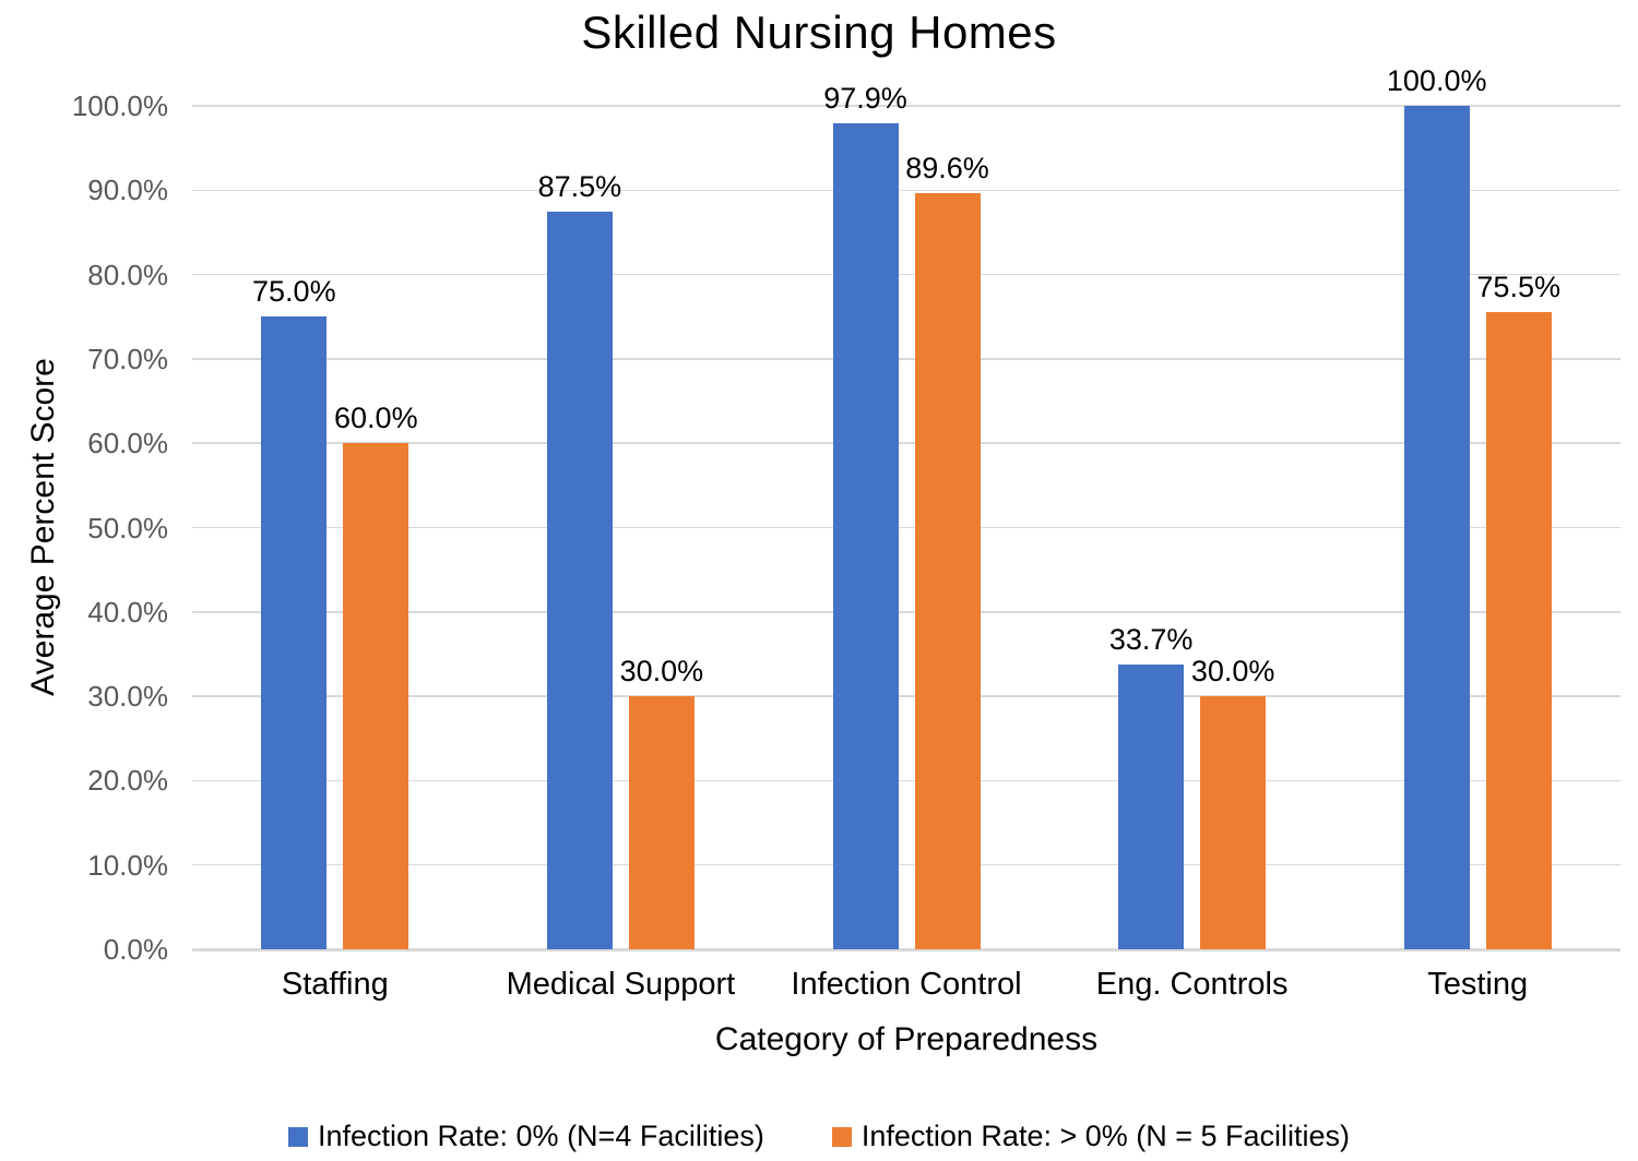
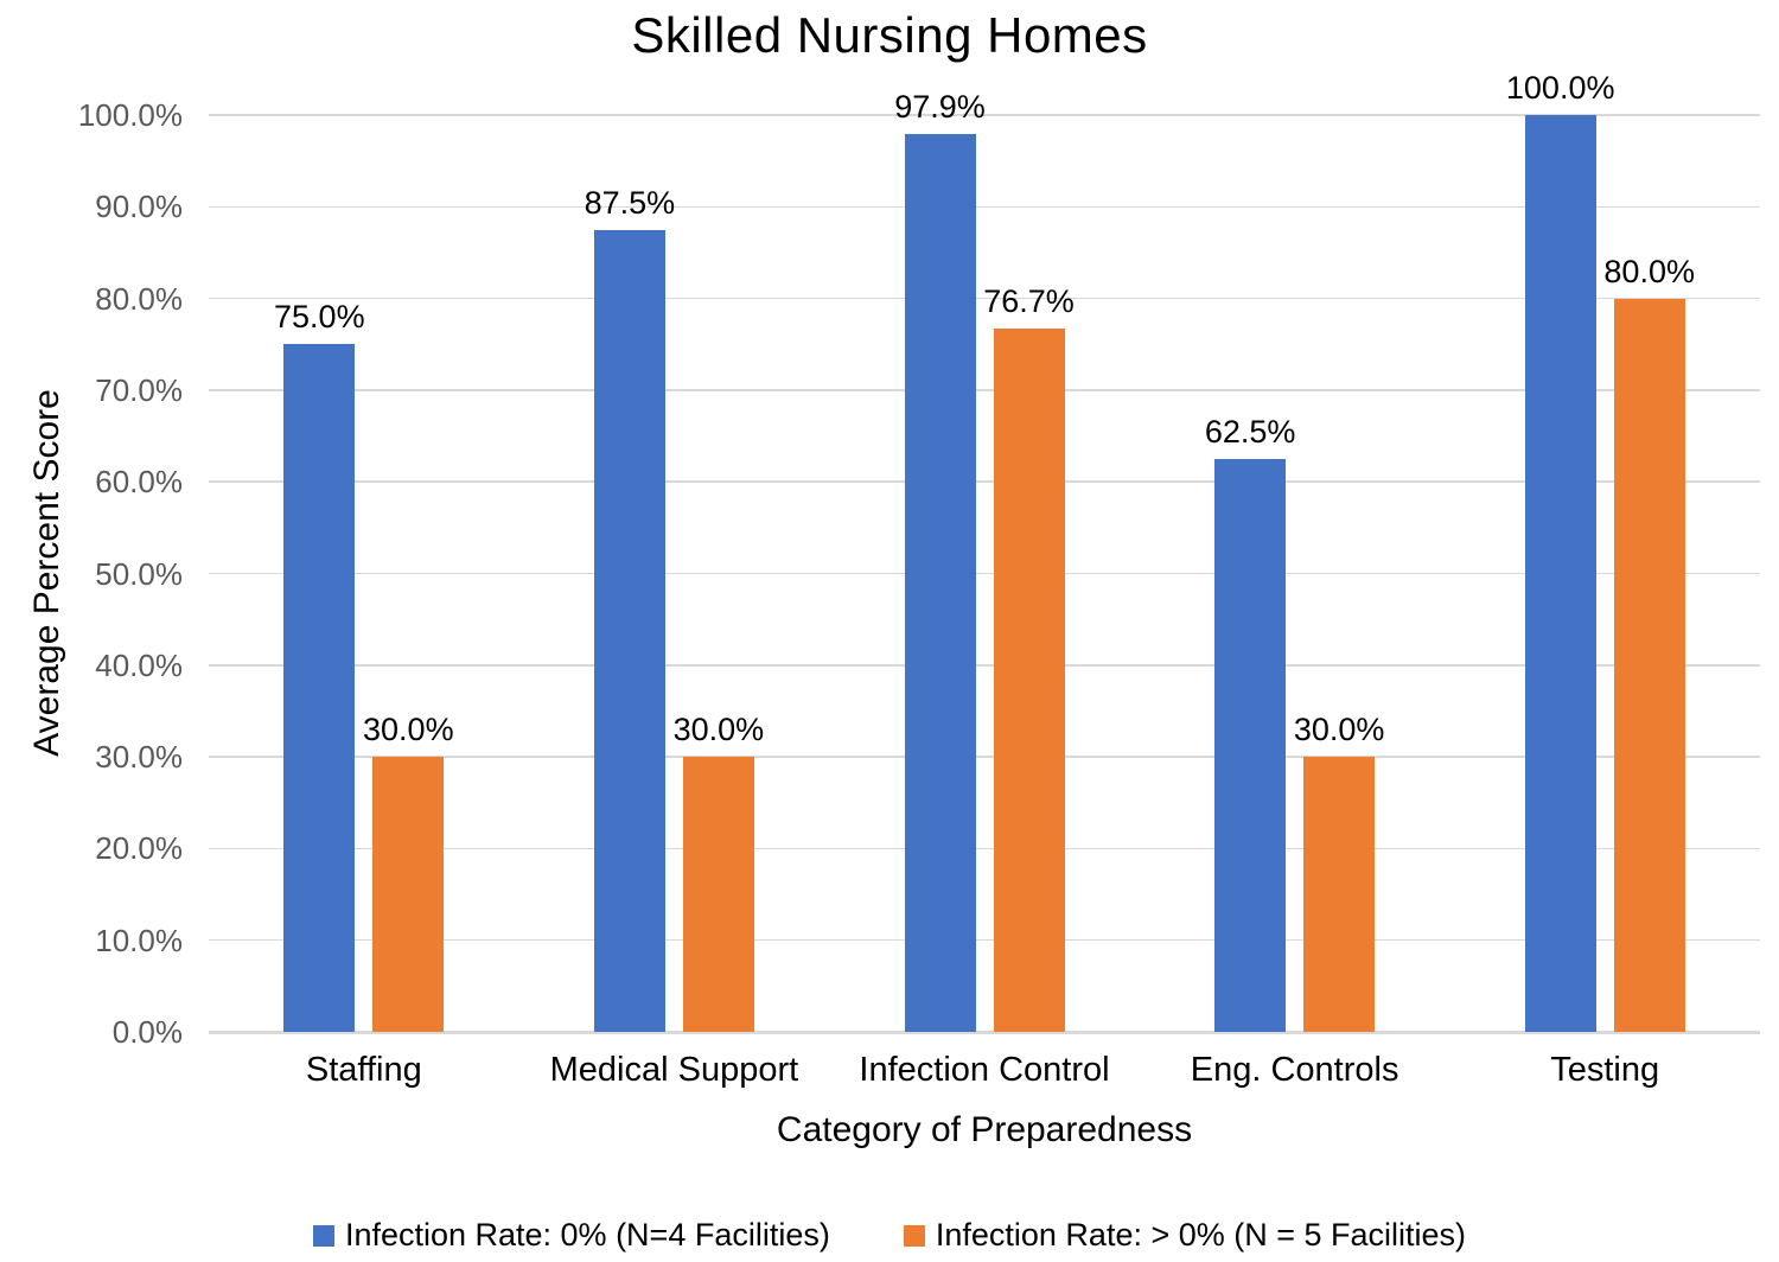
Infection Rate: > 0% (N = 5 Facilities)/Staffing: 60.0% -> 30.0%
Infection Rate: > 0% (N = 5 Facilities)/Infection Control: 89.6% -> 76.7%
Infection Rate: 0% (N=4 Facilities)/Eng. Controls: 33.7% -> 62.5%
Infection Rate: > 0% (N = 5 Facilities)/Testing: 75.5% -> 80.0%
